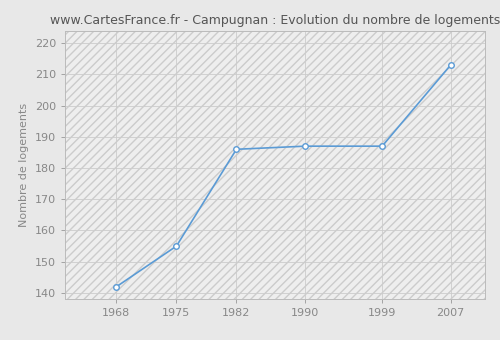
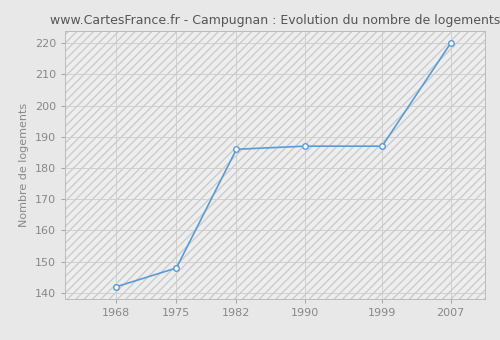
1975: 155 -> 148
2007: 213 -> 220
